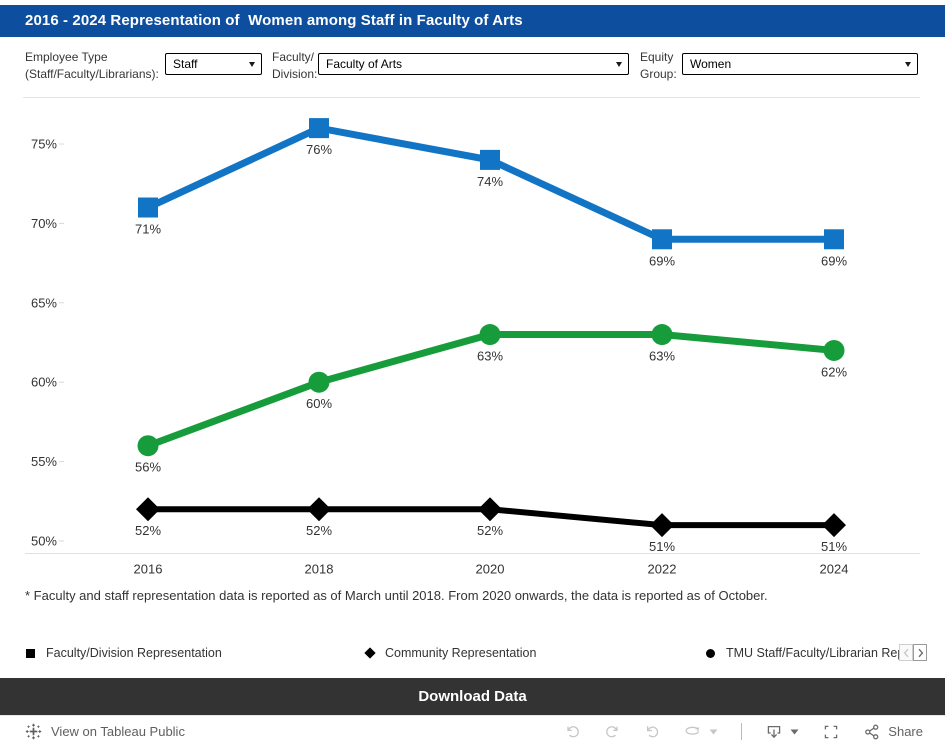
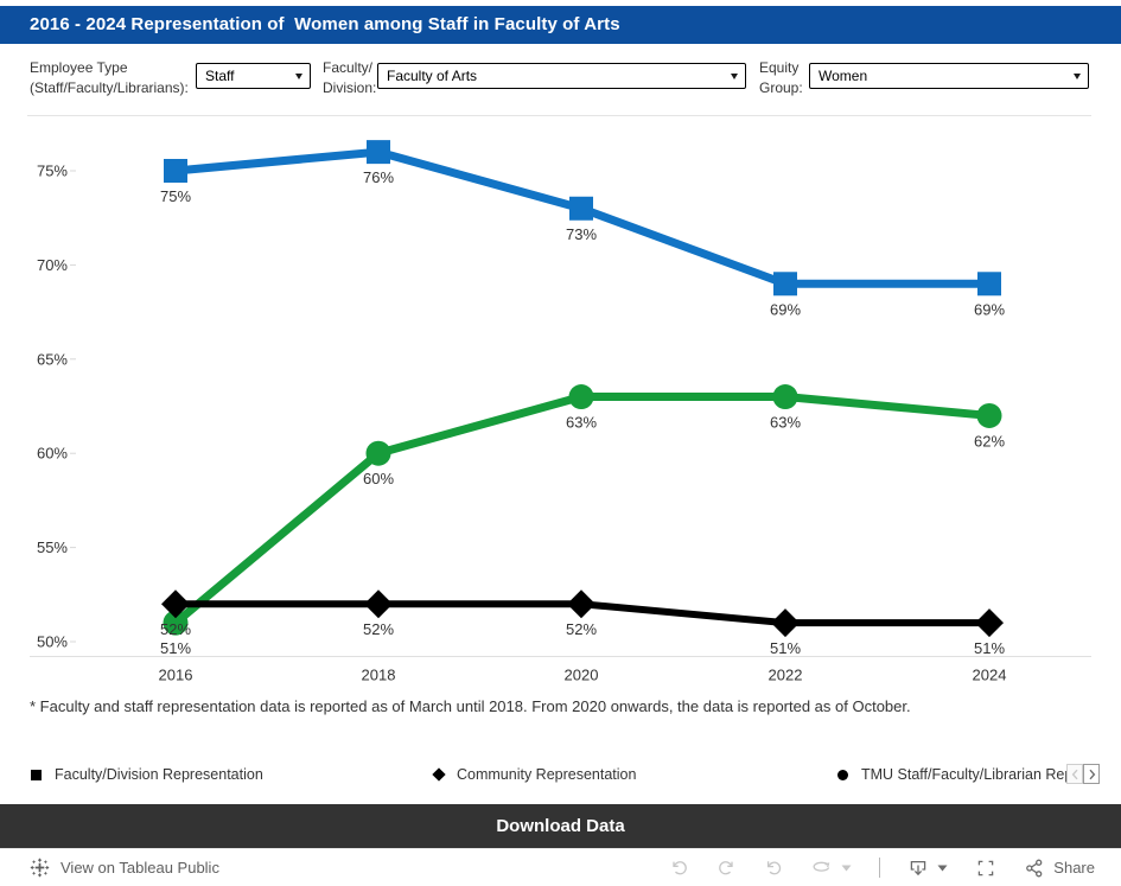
Faculty/Division Representation/2016: 71% -> 75%
TMU Staff/Faculty/Librarian Rep/2016: 56% -> 51%
Faculty/Division Representation/2020: 74% -> 73%
